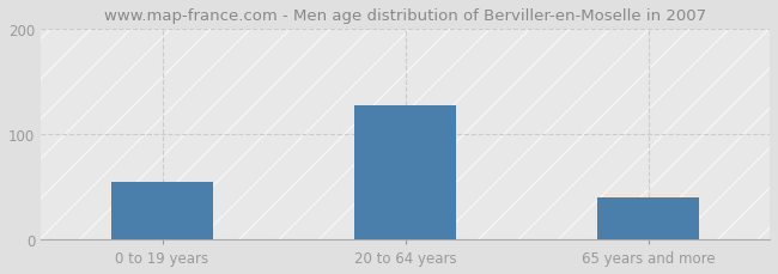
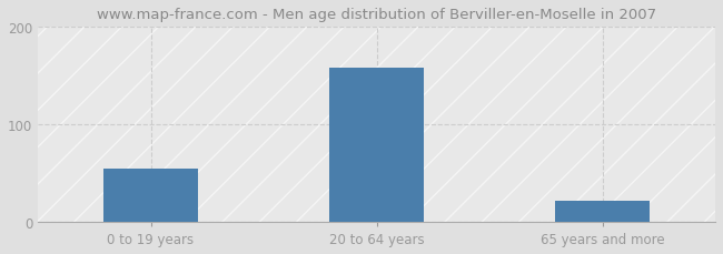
20 to 64 years: 128 -> 158
65 years and more: 40 -> 22
